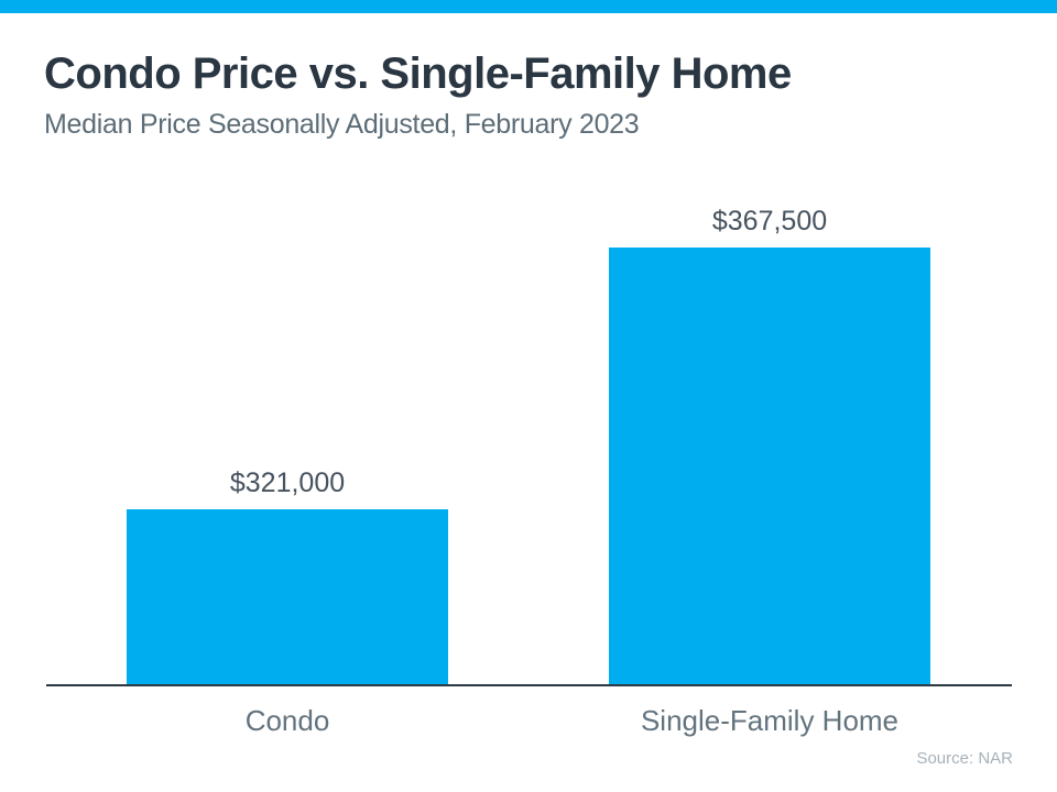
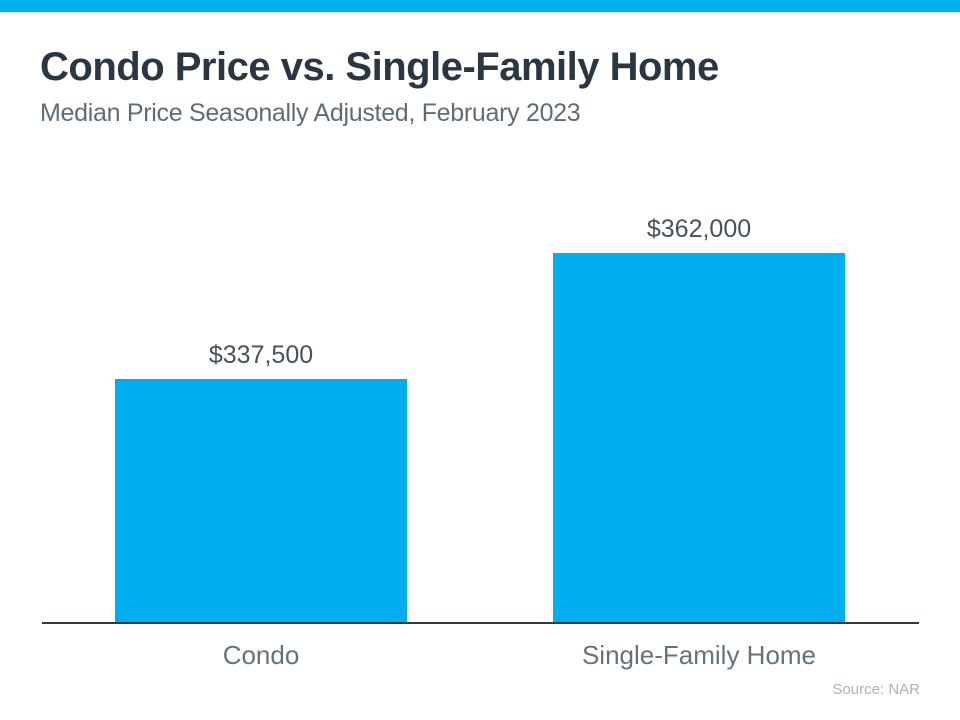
Condo: $321,000 -> $337,500
Single-Family Home: $367,500 -> $362,000
